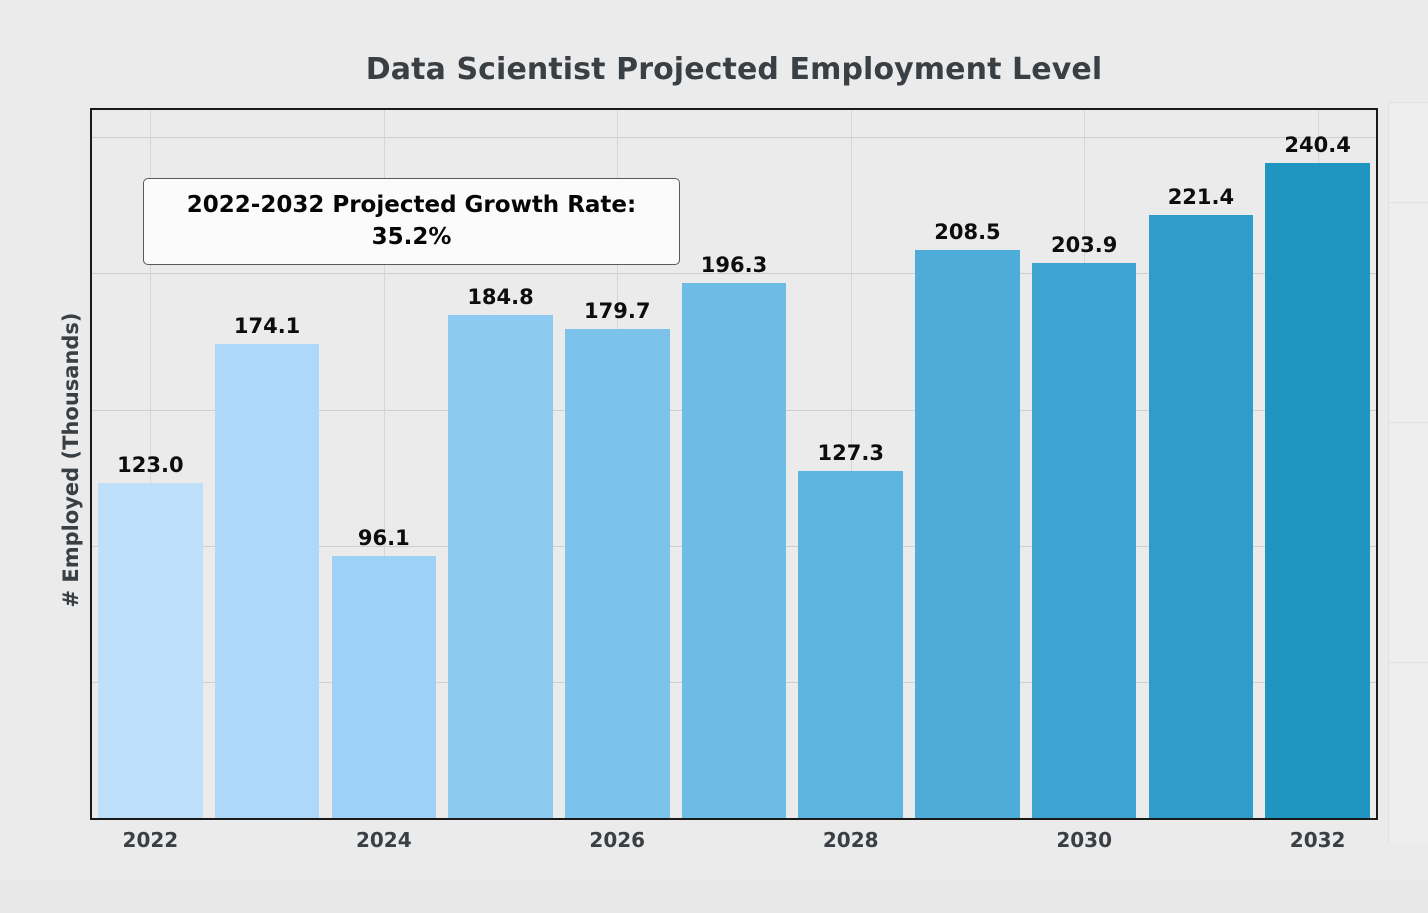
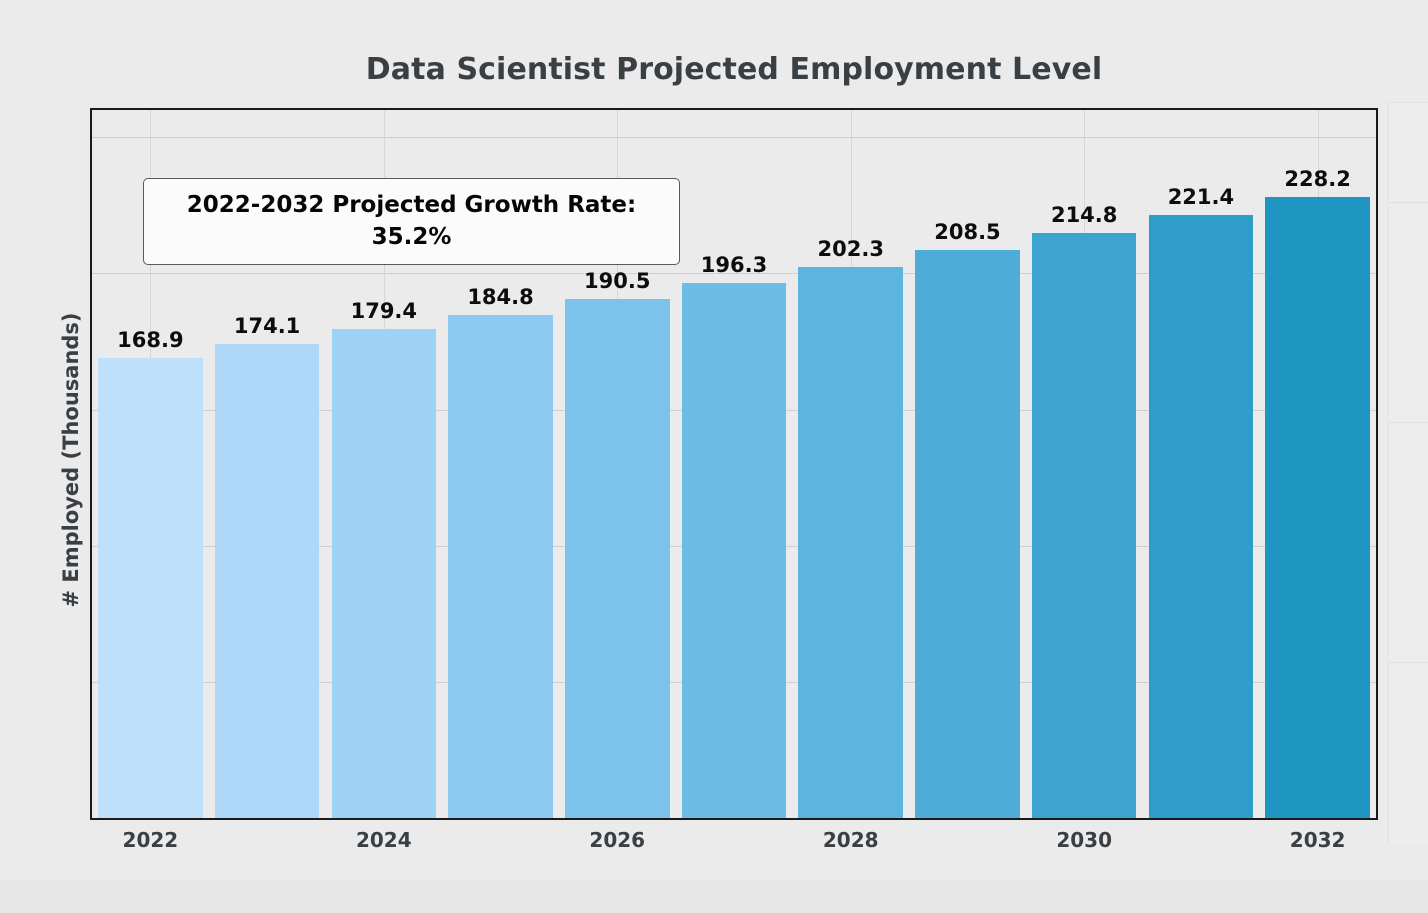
2022: 123.0 -> 168.9
2024: 96.1 -> 179.4
2026: 179.7 -> 190.5
2028: 127.3 -> 202.3
2030: 203.9 -> 214.8
2032: 240.4 -> 228.2
